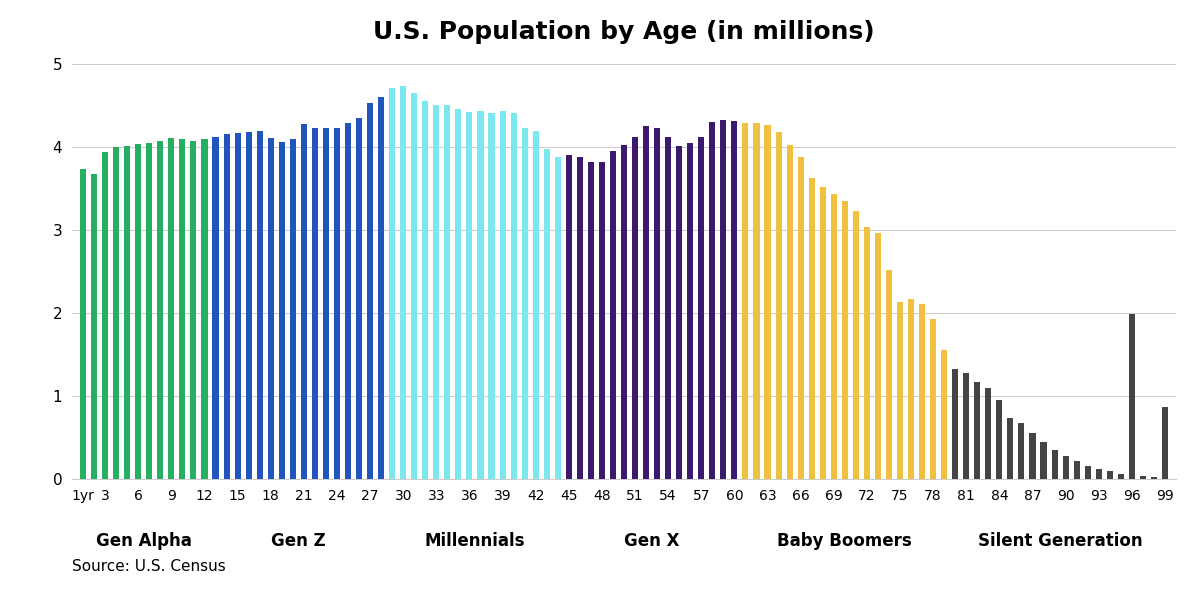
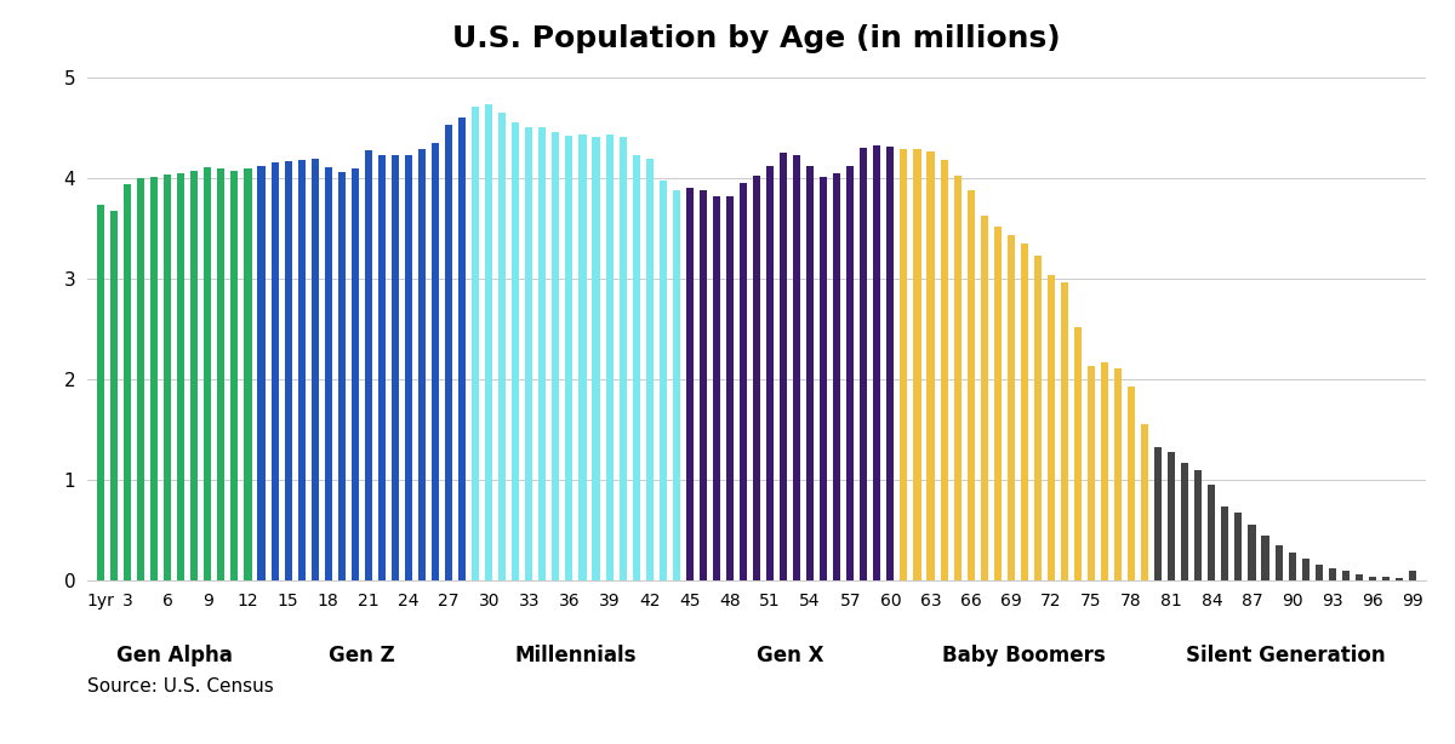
96: 1.98 -> 0.04
99: 0.86 -> 0.10
